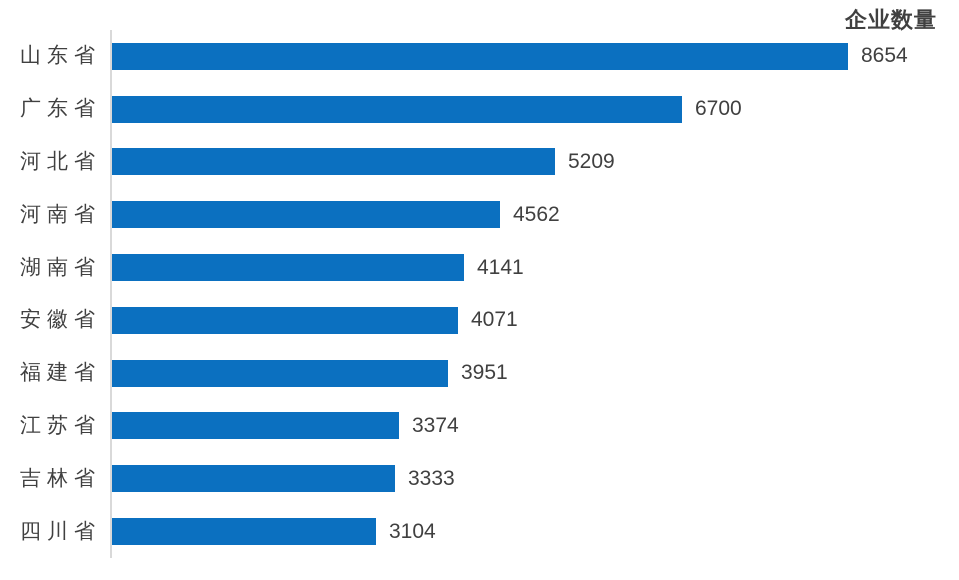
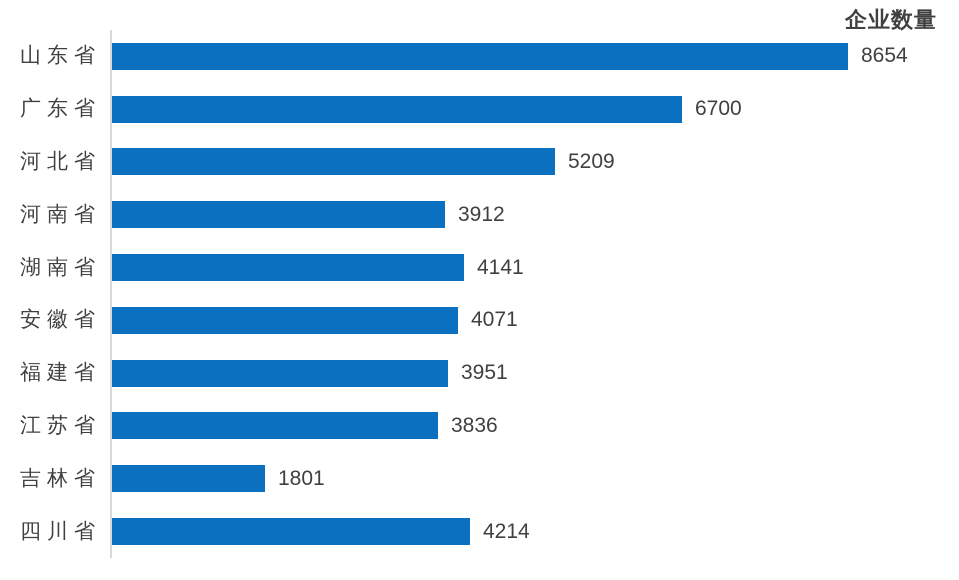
河南省: 4562 -> 3912
江苏省: 3374 -> 3836
吉林省: 3333 -> 1801
四川省: 3104 -> 4214
